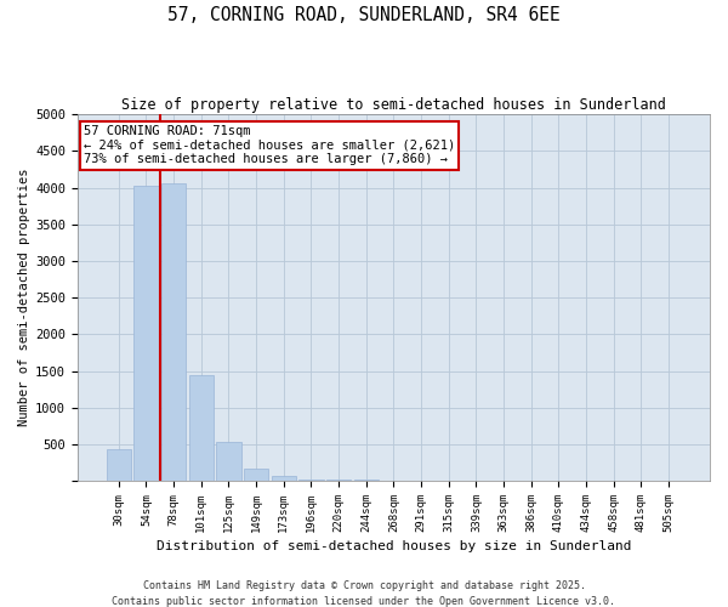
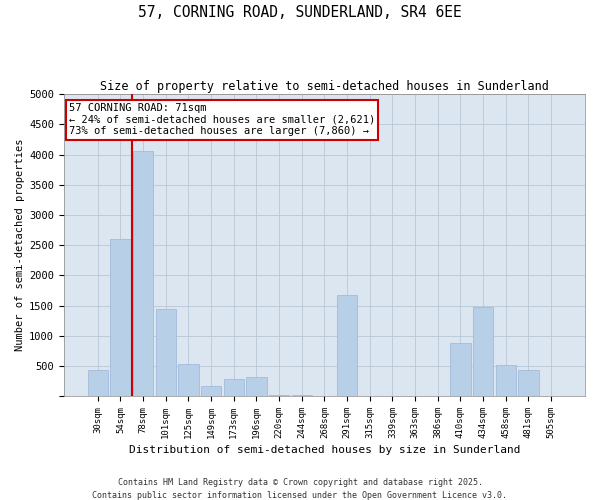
54sqm: 4020 -> 2600
173sqm: 60 -> 280
196sqm: 20 -> 320
291sqm: 0 -> 1680
410sqm: 0 -> 880
434sqm: 0 -> 1480
458sqm: 0 -> 520
481sqm: 0 -> 440
